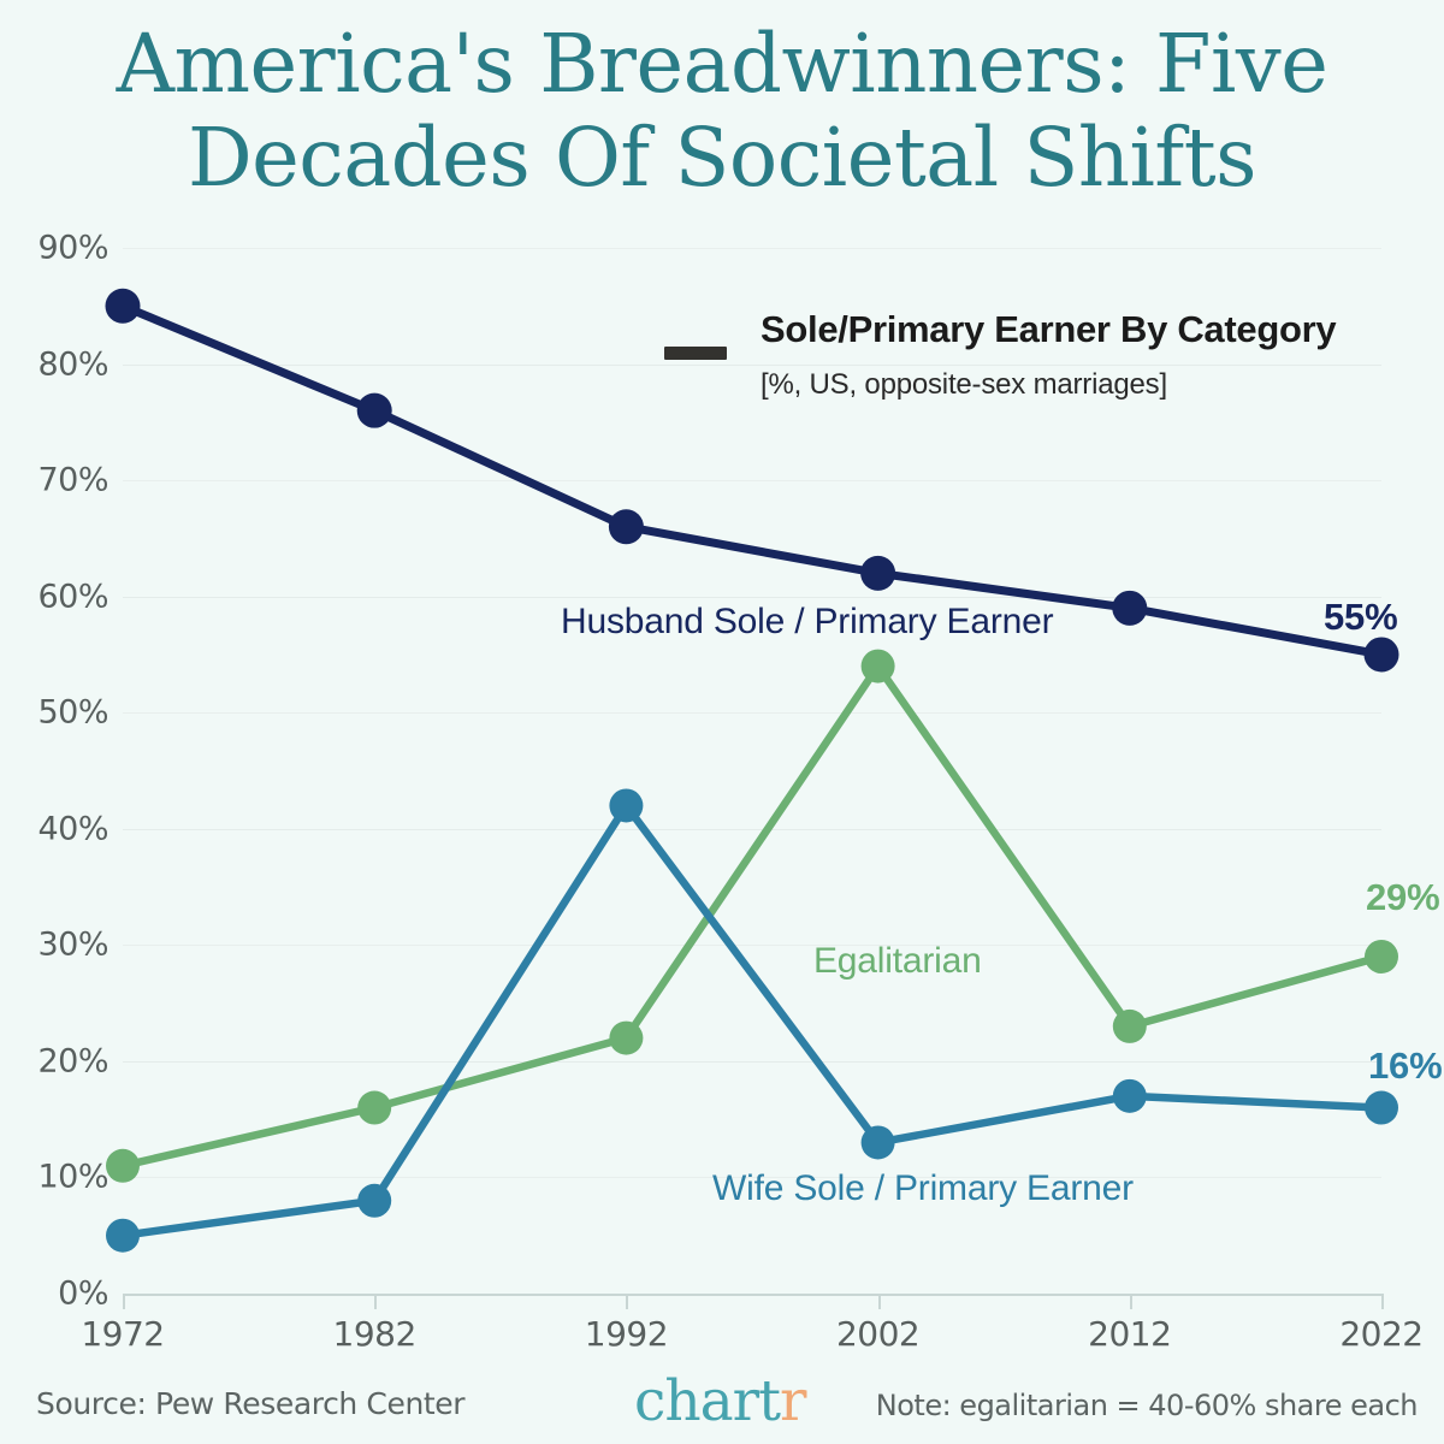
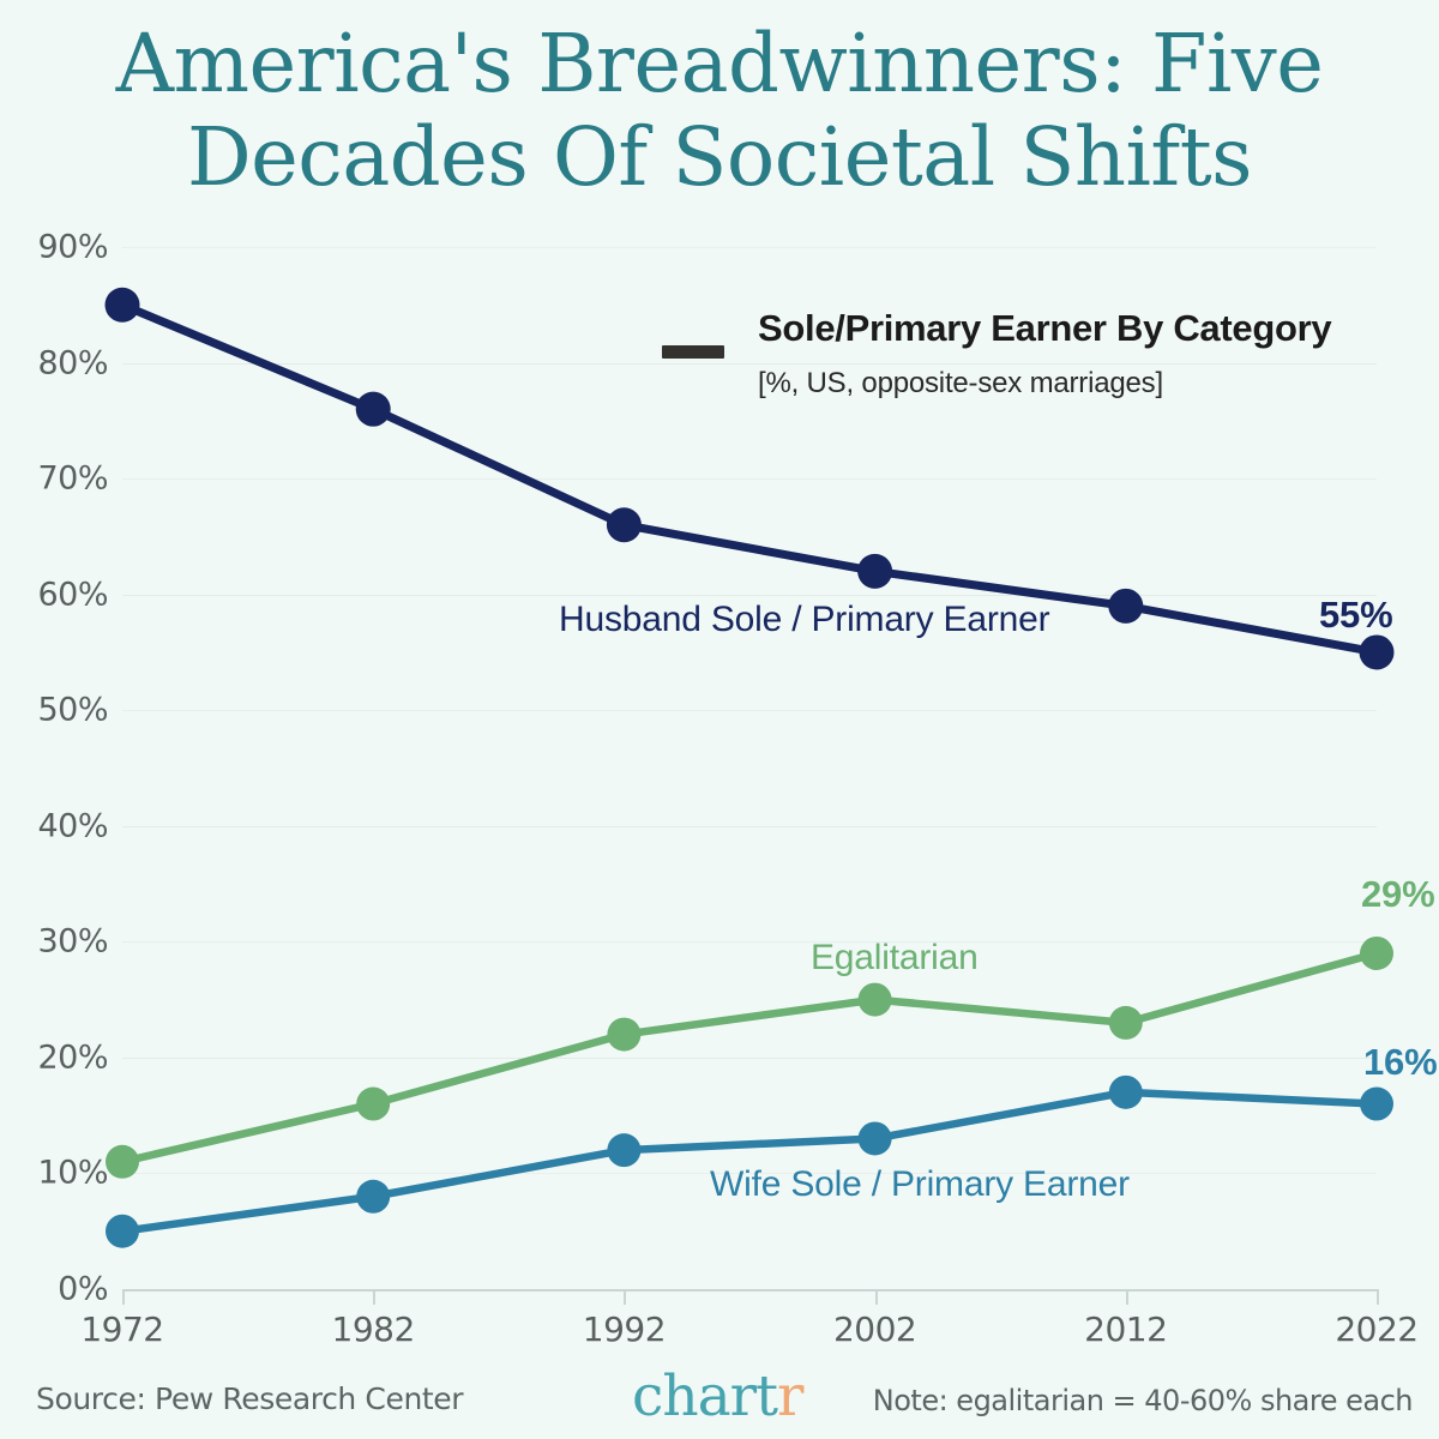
Wife Sole / Primary Earner/1992: 42% -> 12%
Egalitarian/2002: 54% -> 25%
